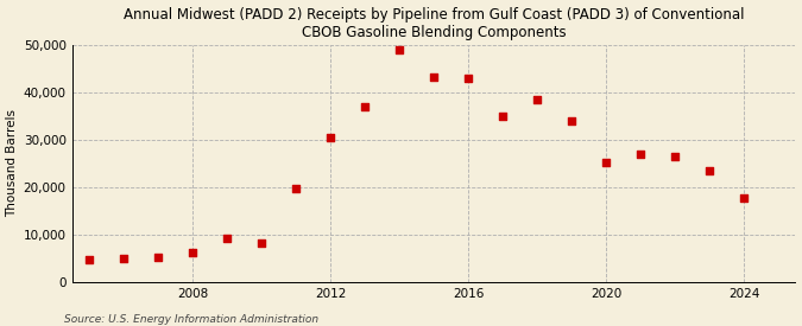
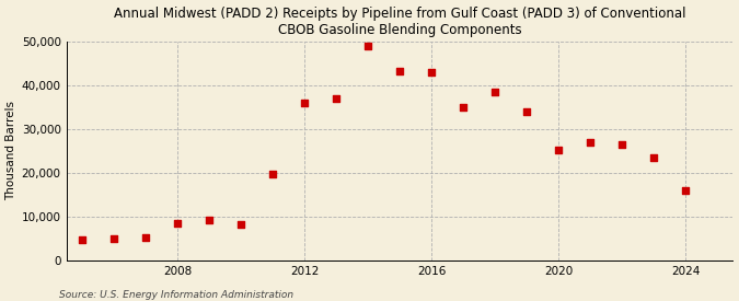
2008: 6,200 -> 8,500
2012: 30,500 -> 36,000
2024: 17,800 -> 16,000
